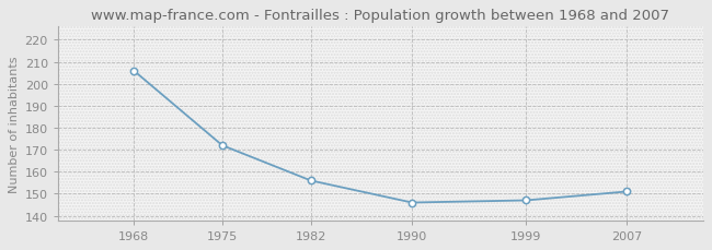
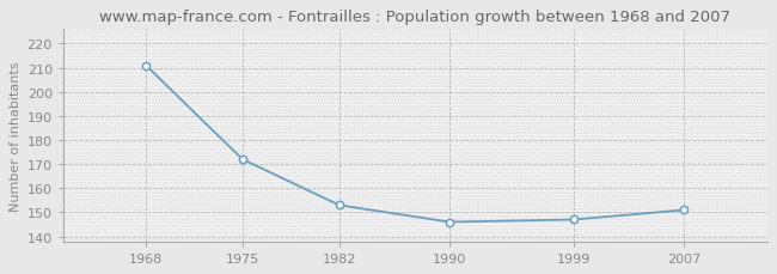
1968: 206 -> 211
1982: 156 -> 153
